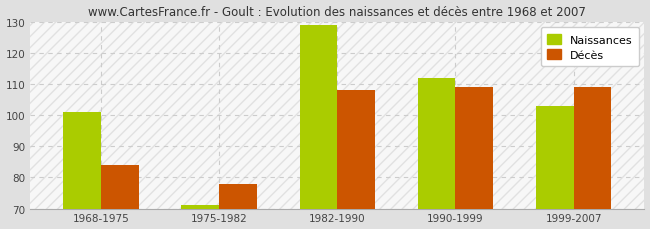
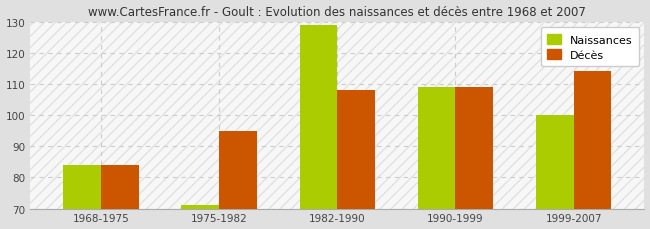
Naissances/1968-1975: 101 -> 84
Décès/1975-1982: 78 -> 95
Naissances/1990-1999: 112 -> 109
Naissances/1999-2007: 103 -> 100
Décès/1999-2007: 109 -> 114
